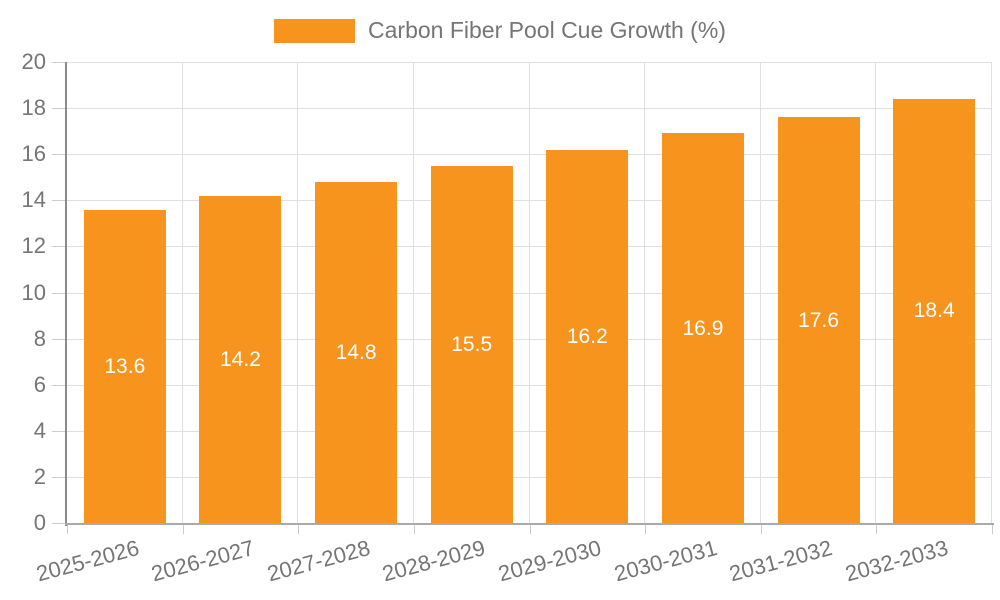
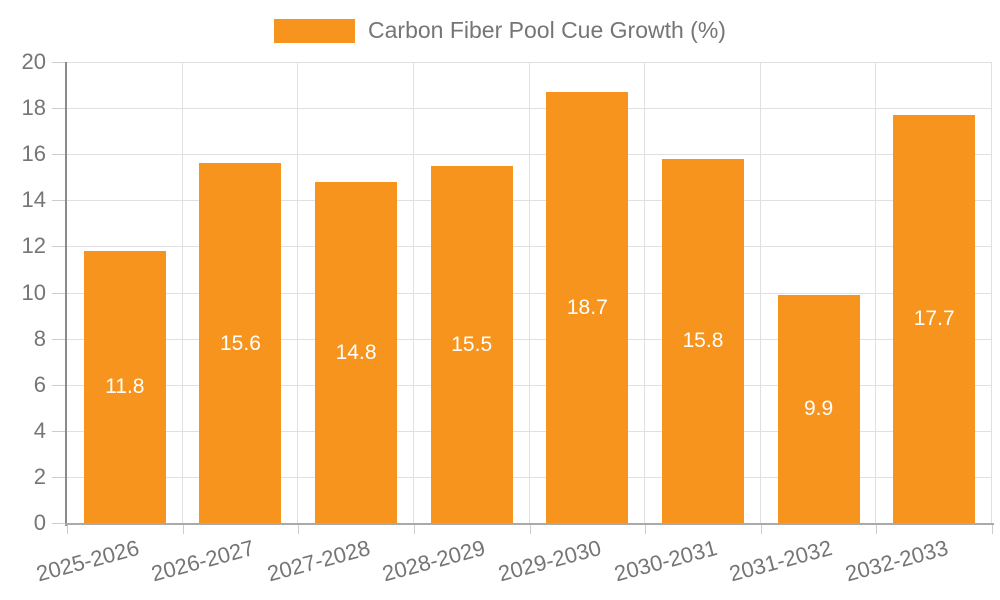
2025-2026: 13.6 -> 11.8
2026-2027: 14.2 -> 15.6
2029-2030: 16.2 -> 18.7
2030-2031: 16.9 -> 15.8
2031-2032: 17.6 -> 9.9
2032-2033: 18.4 -> 17.7
